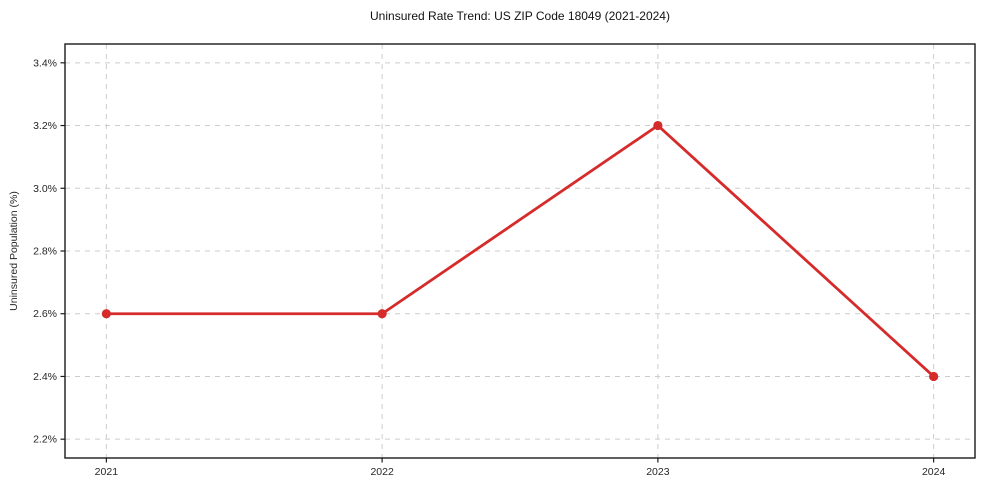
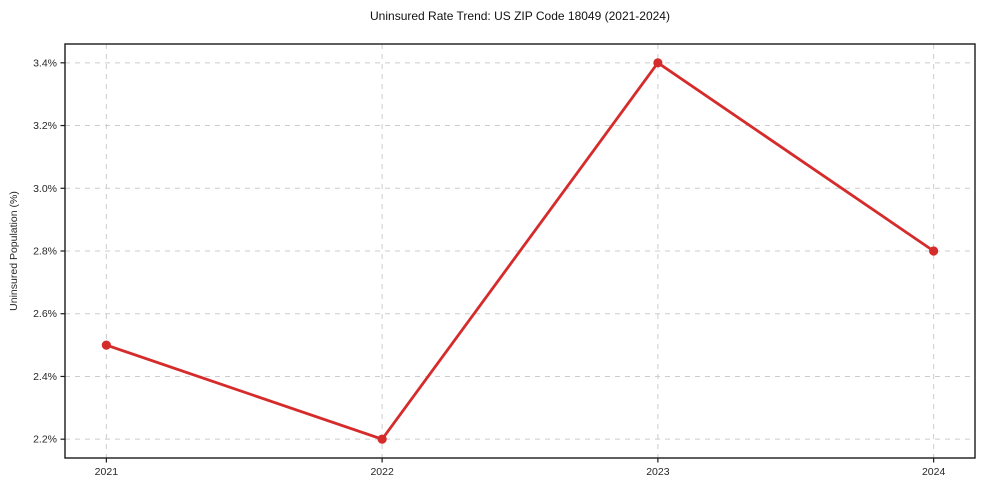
2021: 2.6% -> 2.5%
2022: 2.6% -> 2.2%
2023: 3.2% -> 3.4%
2024: 2.4% -> 2.8%
